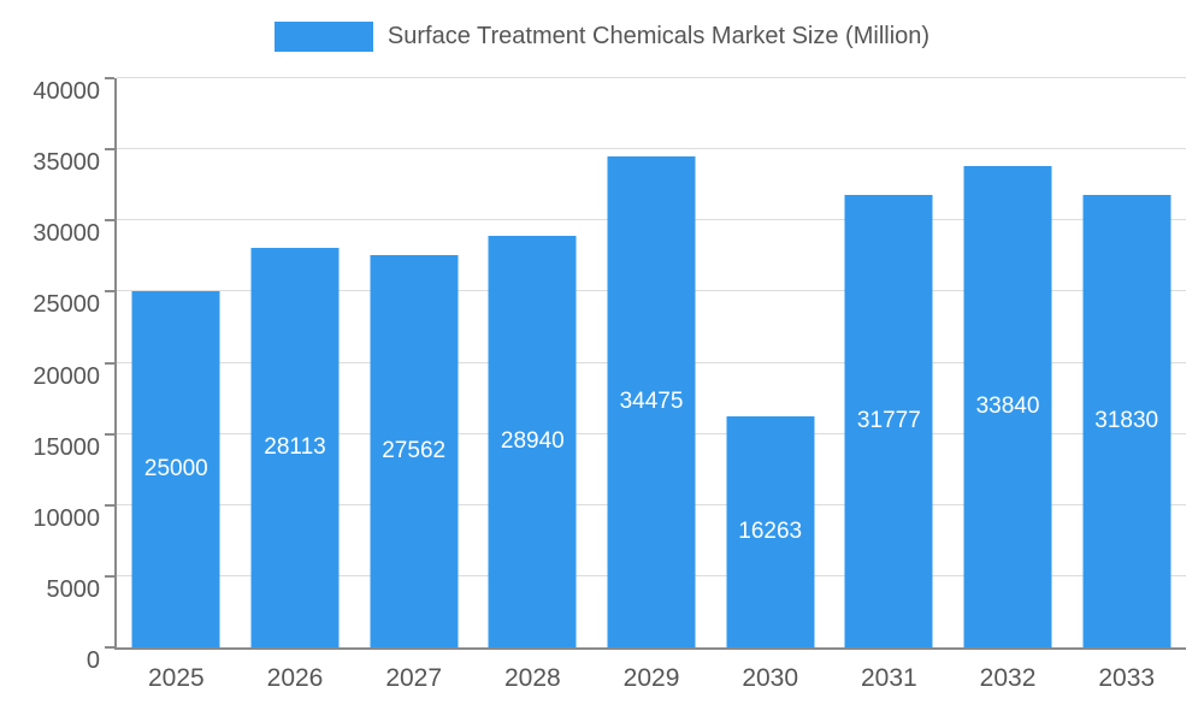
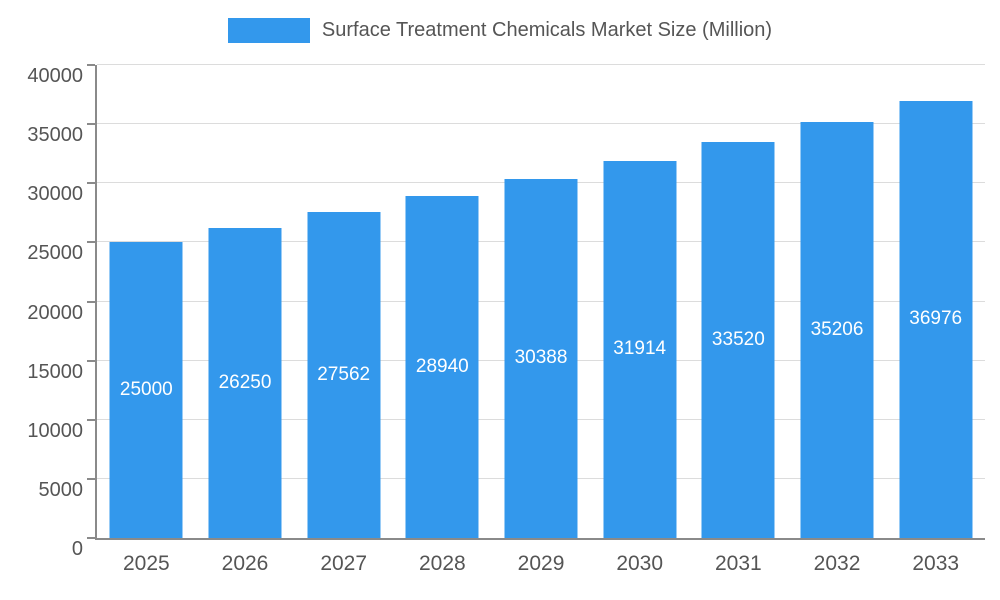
2026: 28113 -> 26250
2029: 34475 -> 30388
2030: 16263 -> 31914
2031: 31777 -> 33520
2032: 33840 -> 35206
2033: 31830 -> 36976
